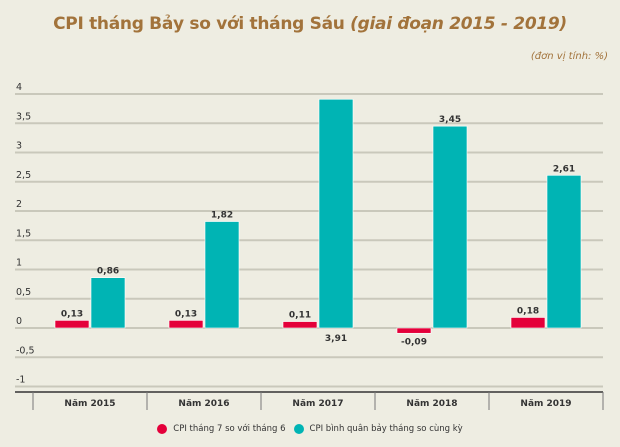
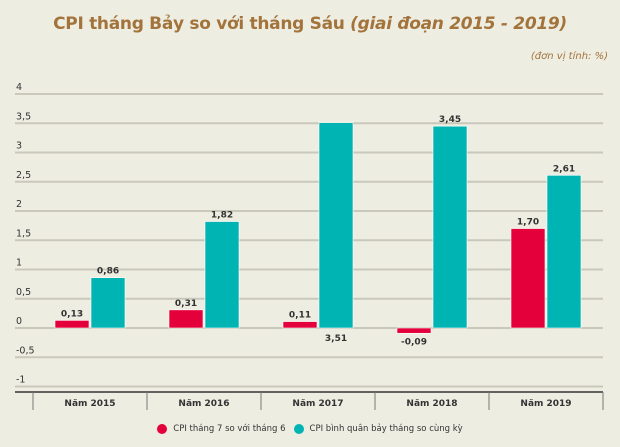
CPI tháng 7 so với tháng 6/Năm 2016: 0,13 -> 0,31
CPI bình quân bảy tháng so cùng kỳ/Năm 2017: 3,91 -> 3,51
CPI tháng 7 so với tháng 6/Năm 2019: 0,18 -> 1,70
